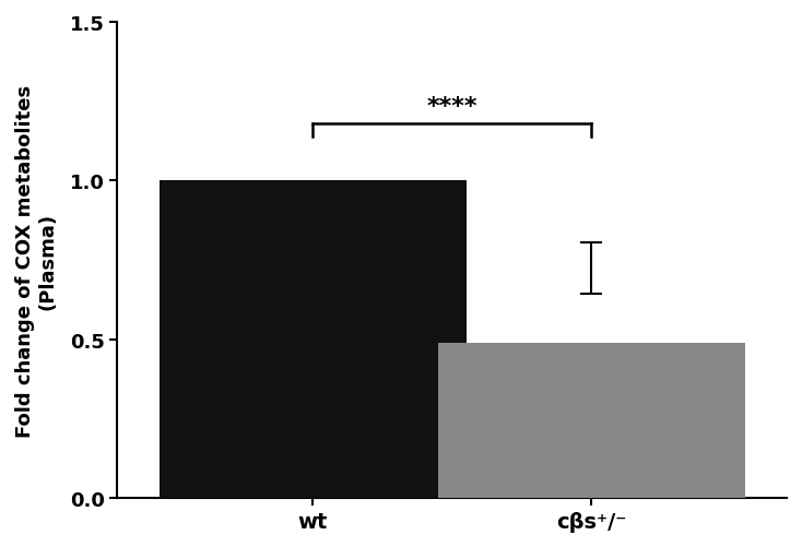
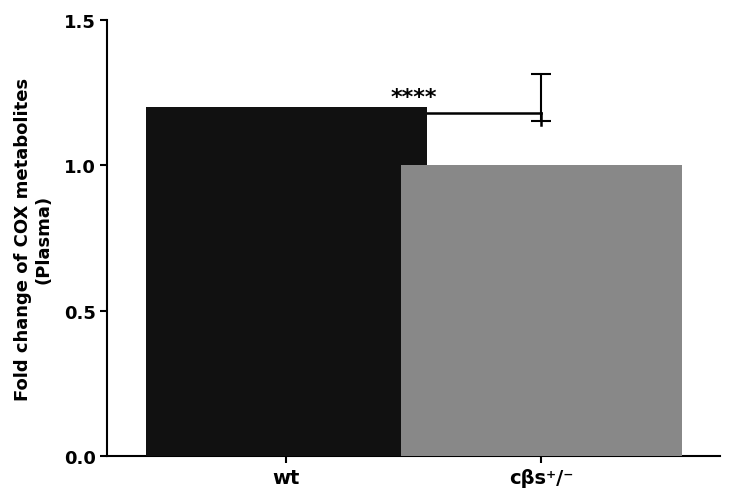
wt: 1.00 -> 1.20
cβs⁺/⁻: 0.49 -> 1.00
